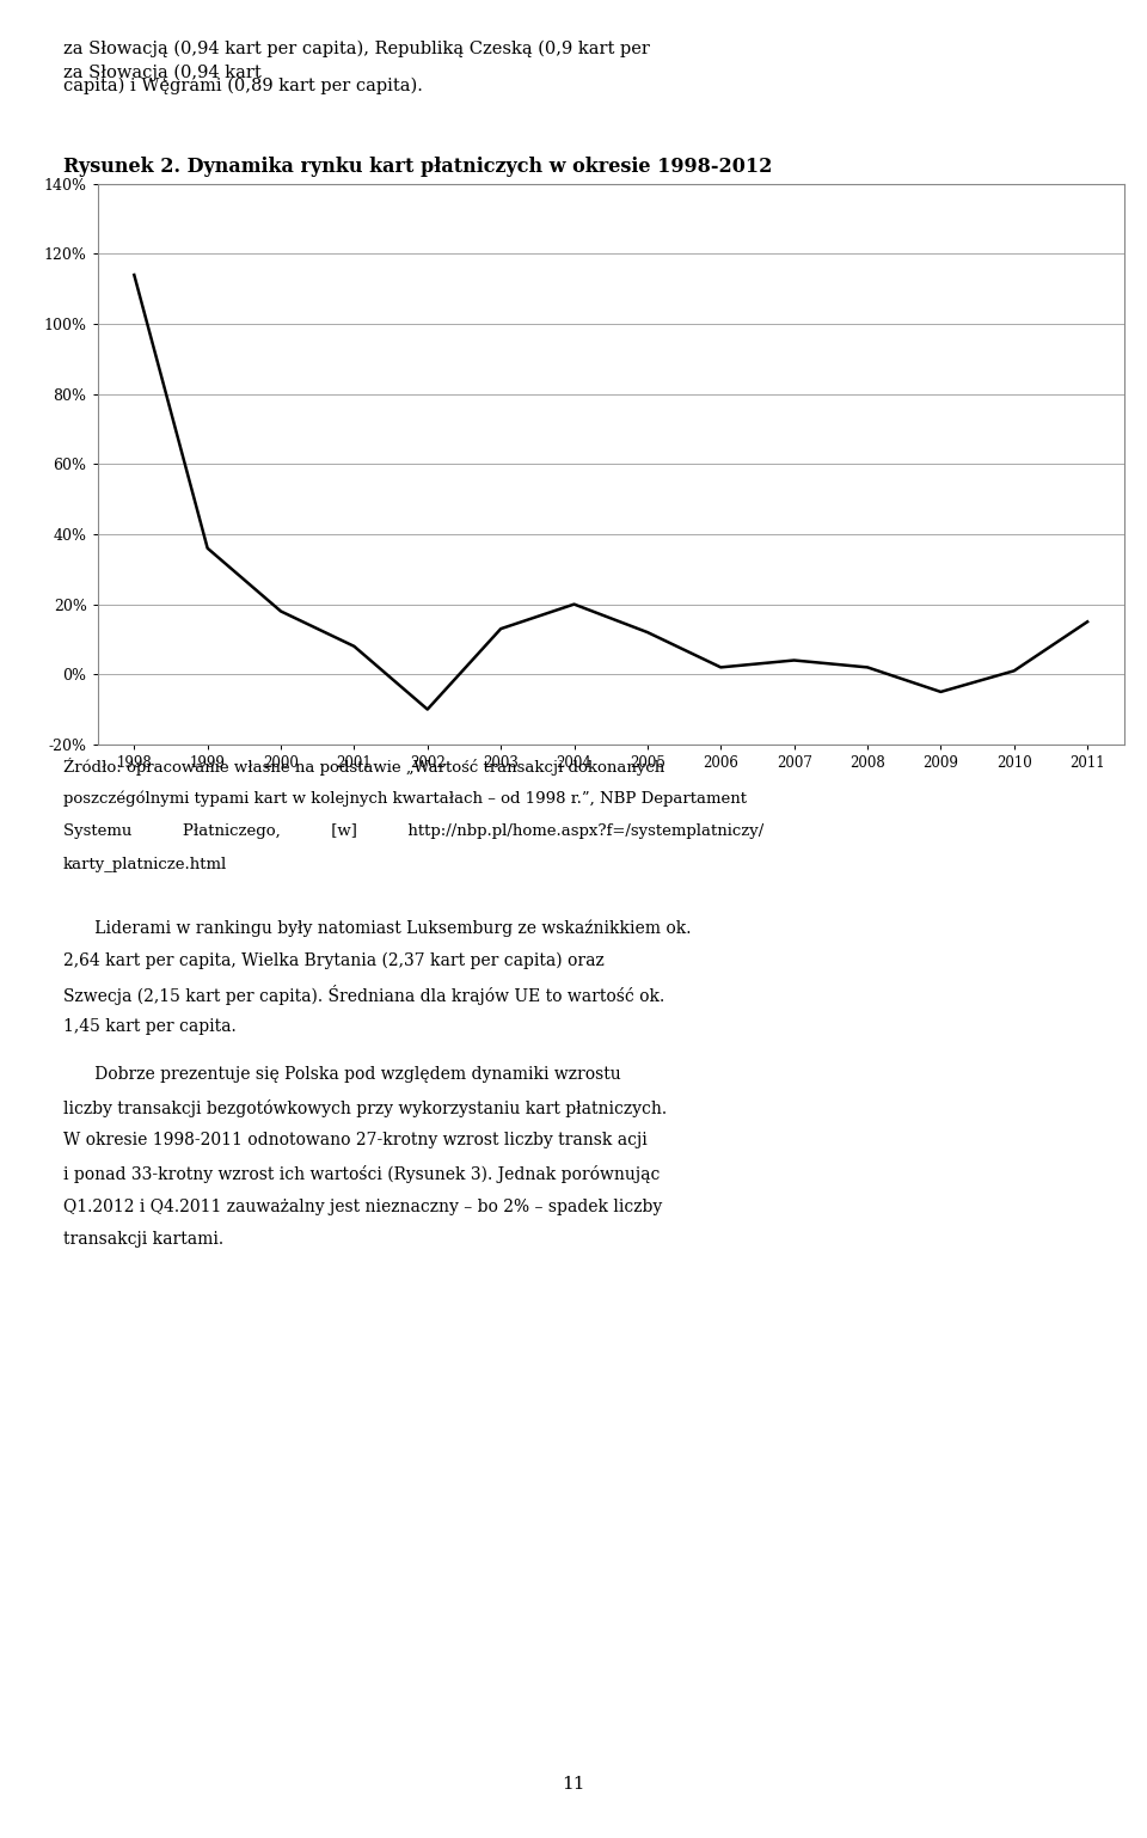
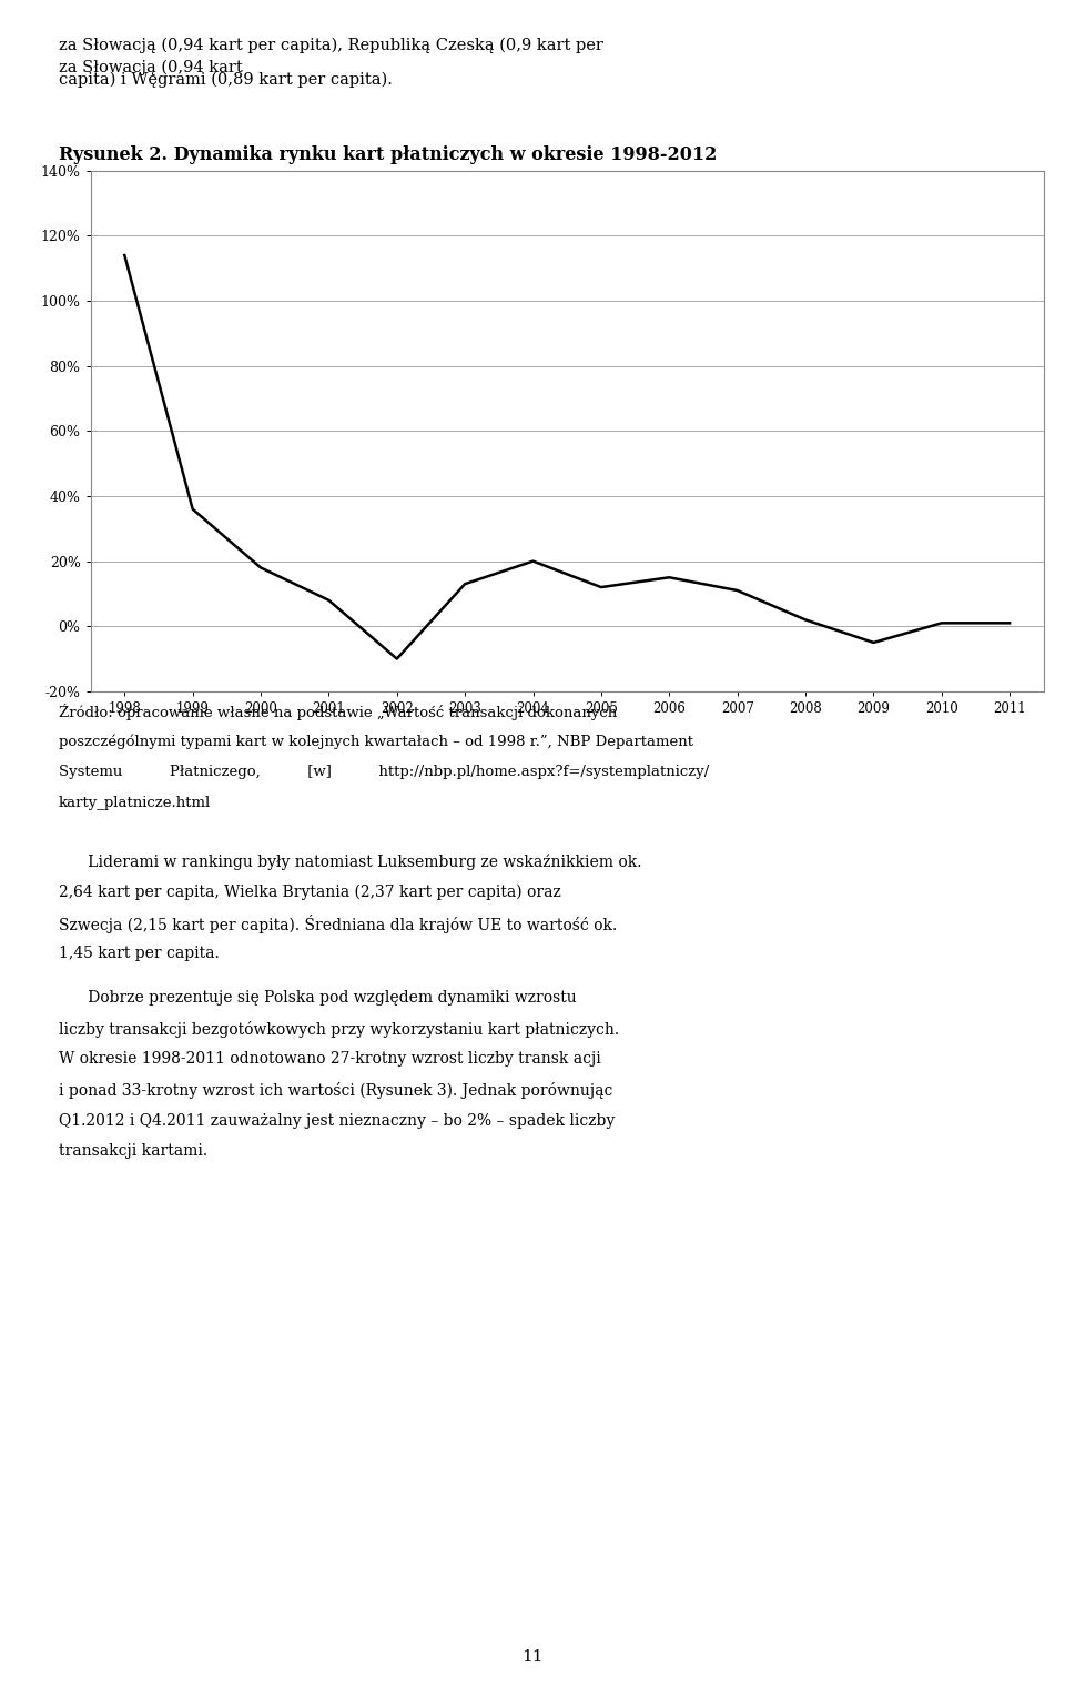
2006: 2% -> 15%
2007: 4% -> 11%
2011: 15% -> 1%
